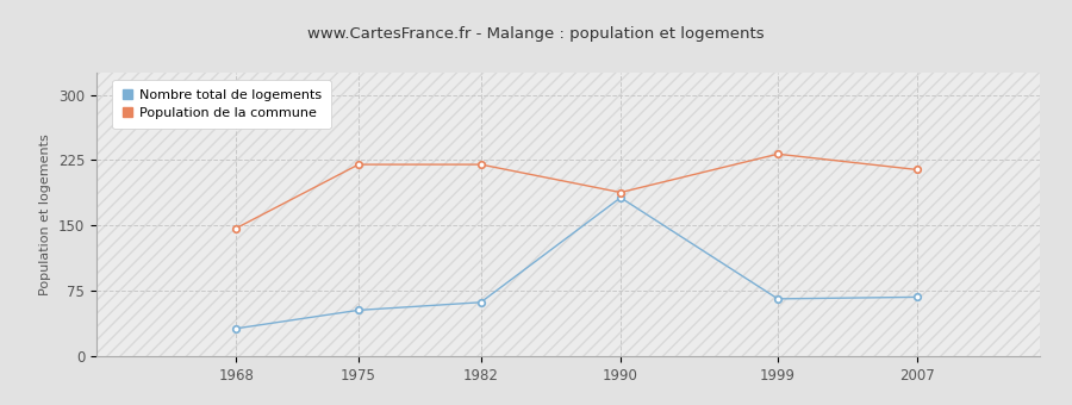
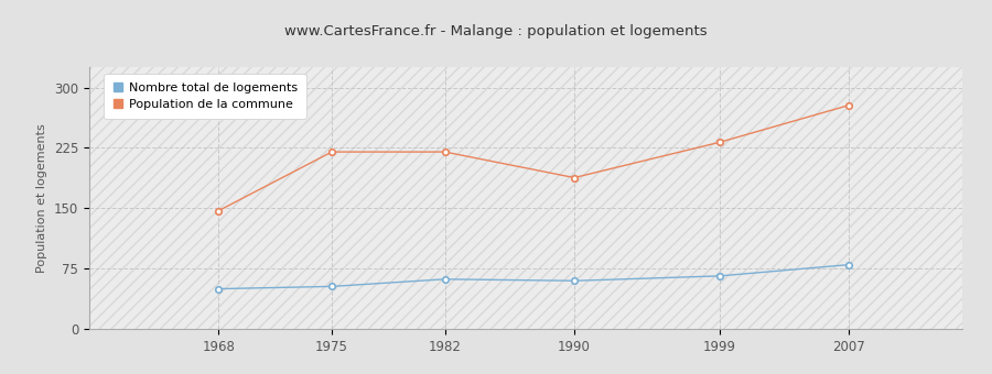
Nombre total de logements/1968: 32 -> 50
Nombre total de logements/1990: 182 -> 60
Nombre total de logements/2007: 68 -> 80
Population de la commune/2007: 214 -> 278
